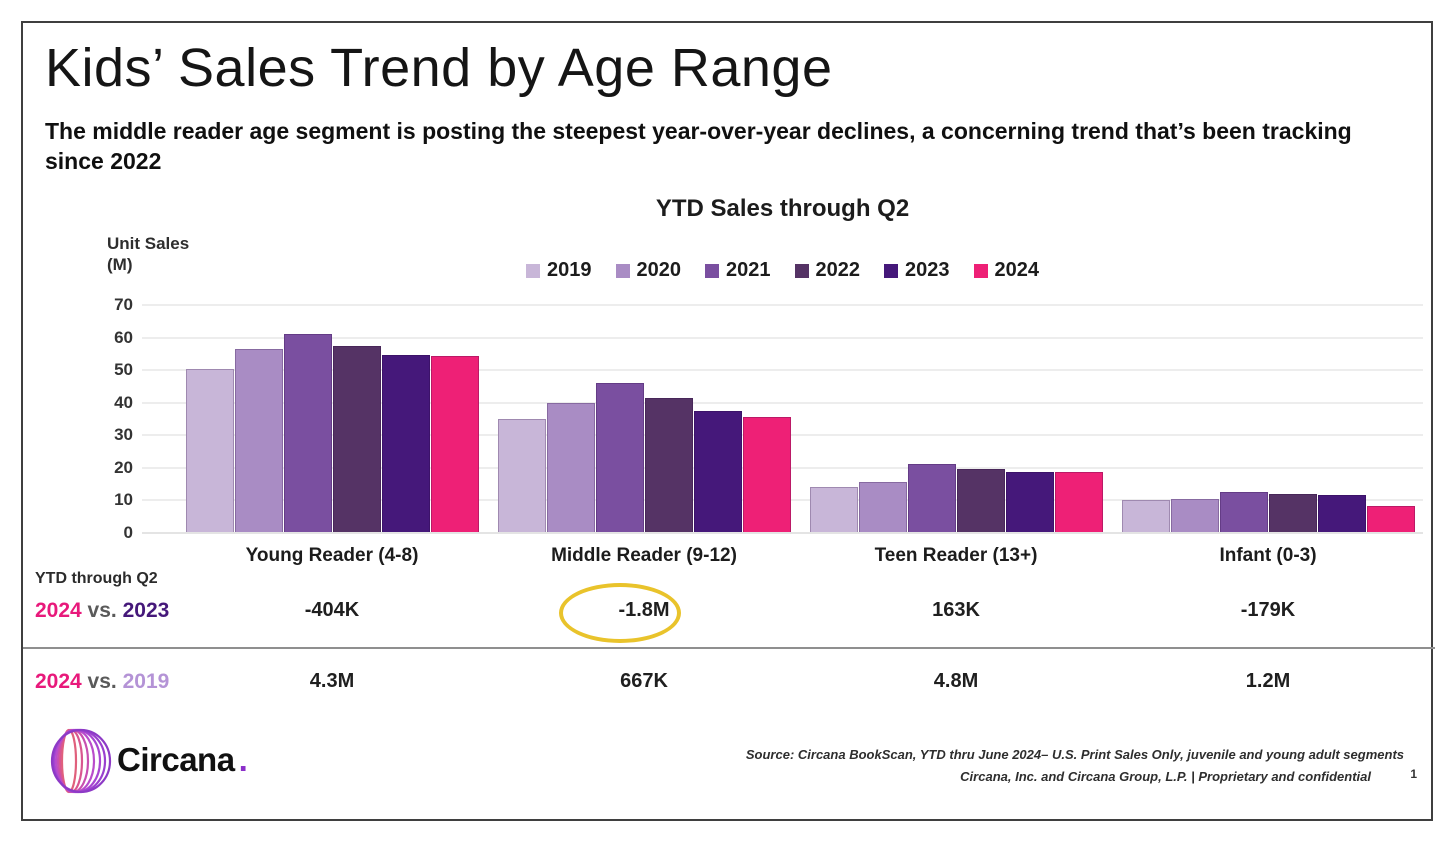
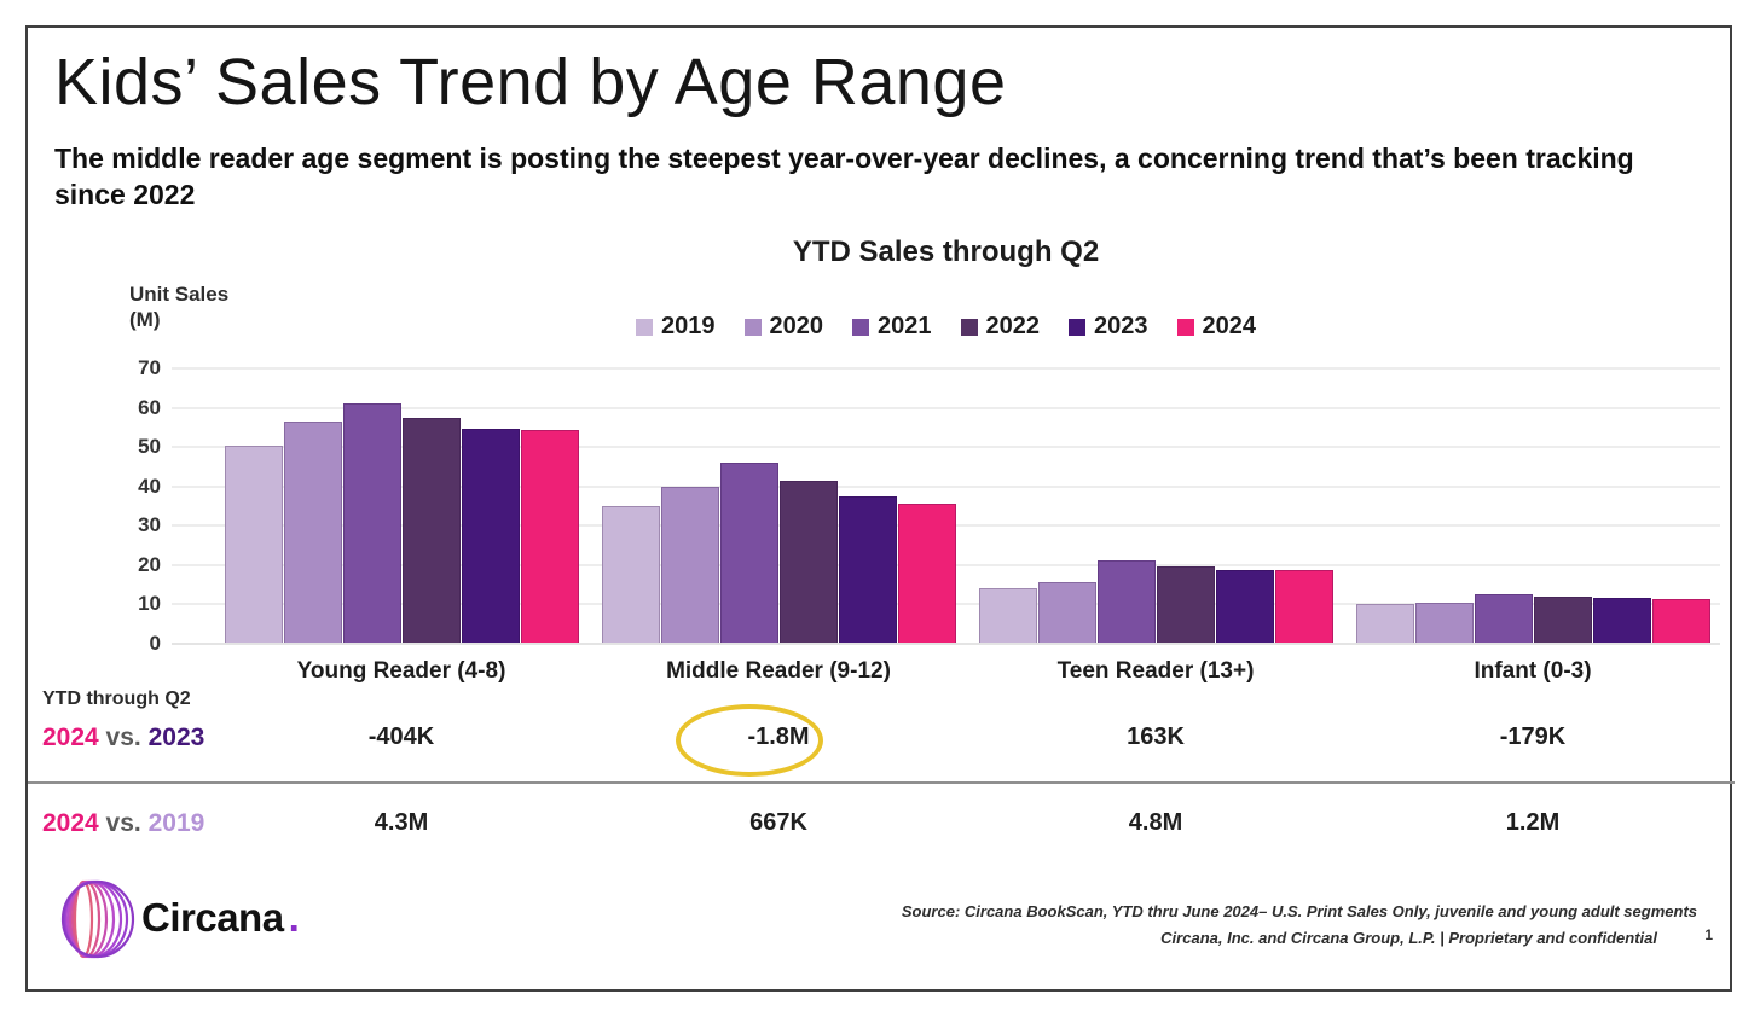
2024/Infant (0-3): 8 -> 11
